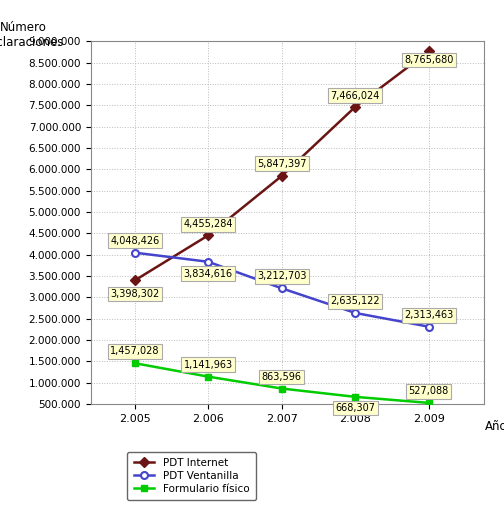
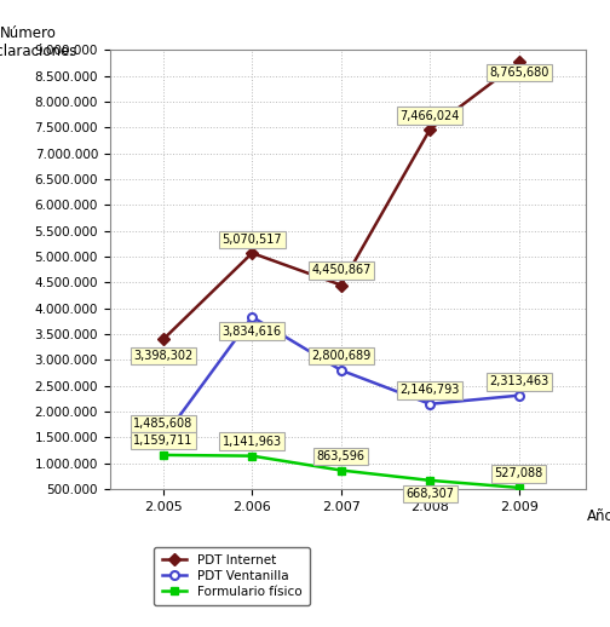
PDT Ventanilla/2.005: 4,048,426 -> 1,485,608
Formulario físico/2.005: 1,457,028 -> 1,159,711
PDT Internet/2.006: 4,455,284 -> 5,070,517
PDT Internet/2.007: 5,847,397 -> 4,450,867
PDT Ventanilla/2.007: 3,212,703 -> 2,800,689
PDT Ventanilla/2.008: 2,635,122 -> 2,146,793
